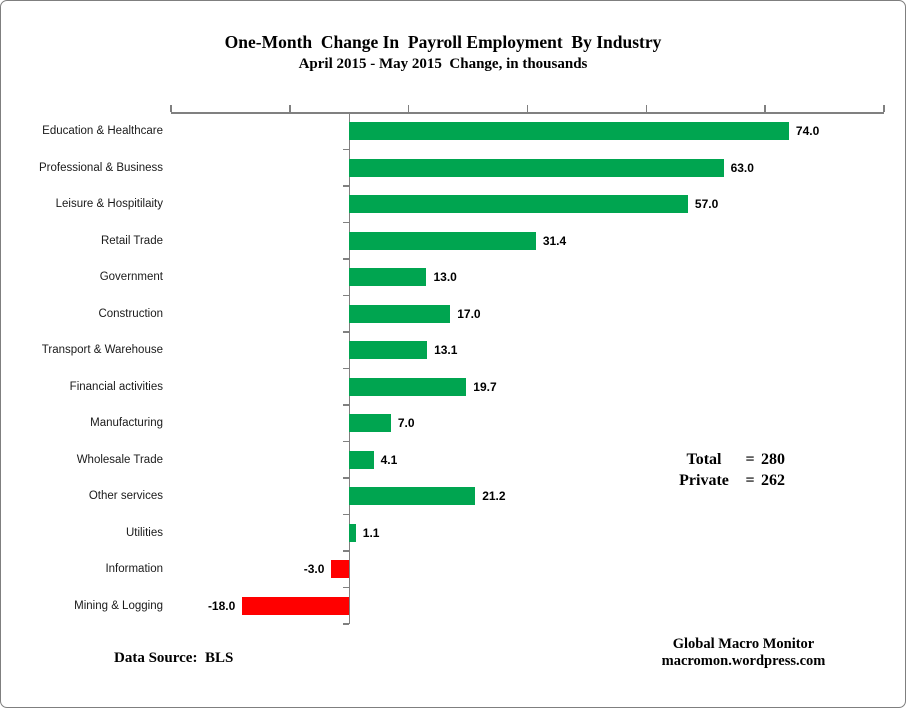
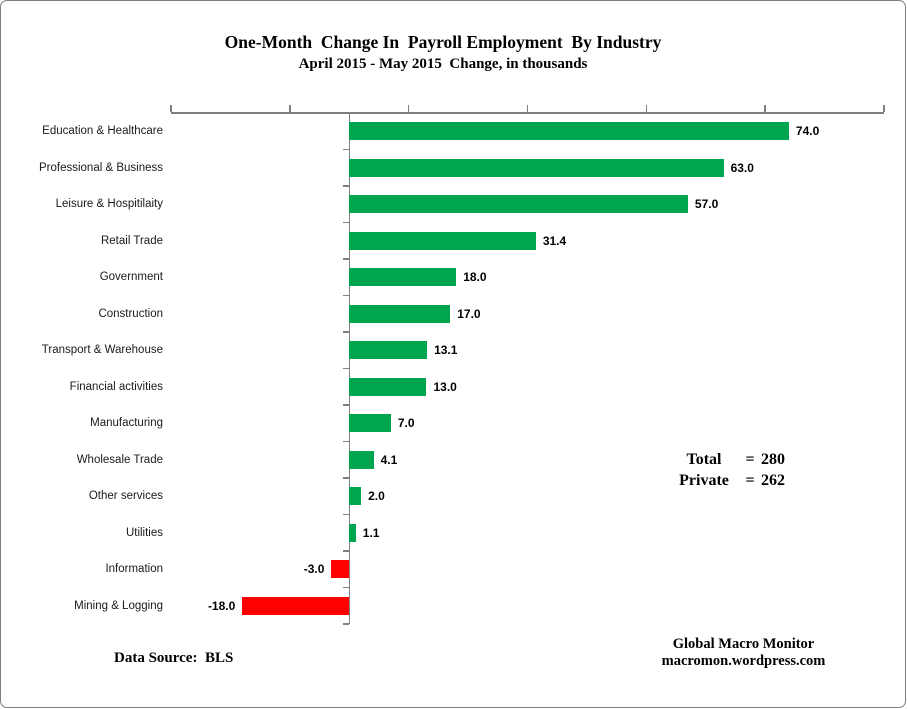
Government: 13.0 -> 18.0
Financial activities: 19.7 -> 13.0
Other services: 21.2 -> 2.0
